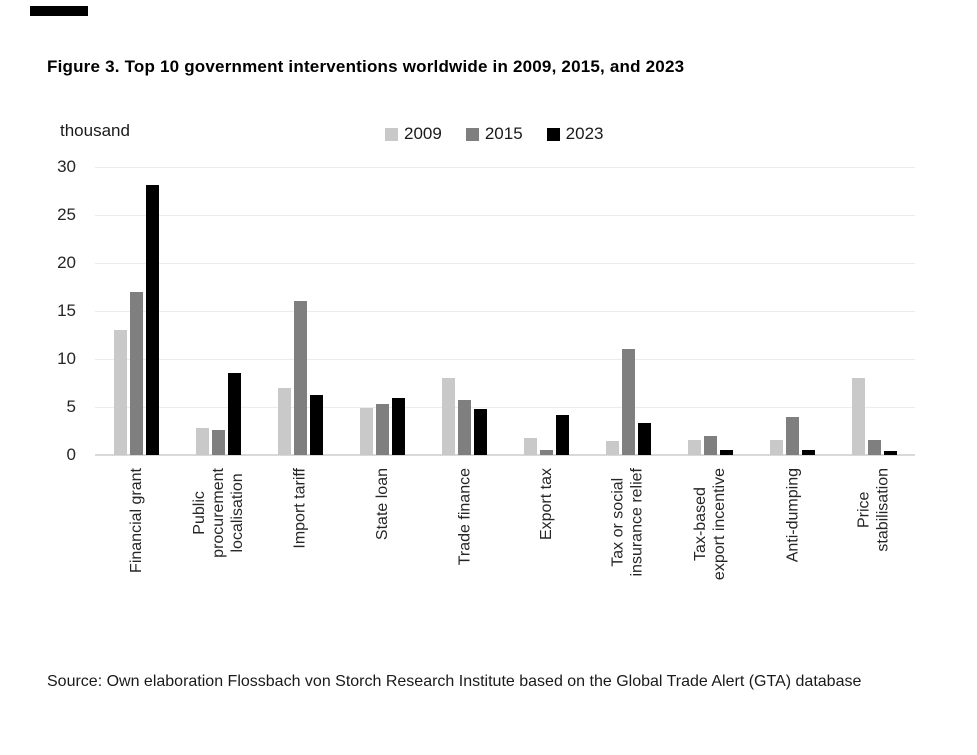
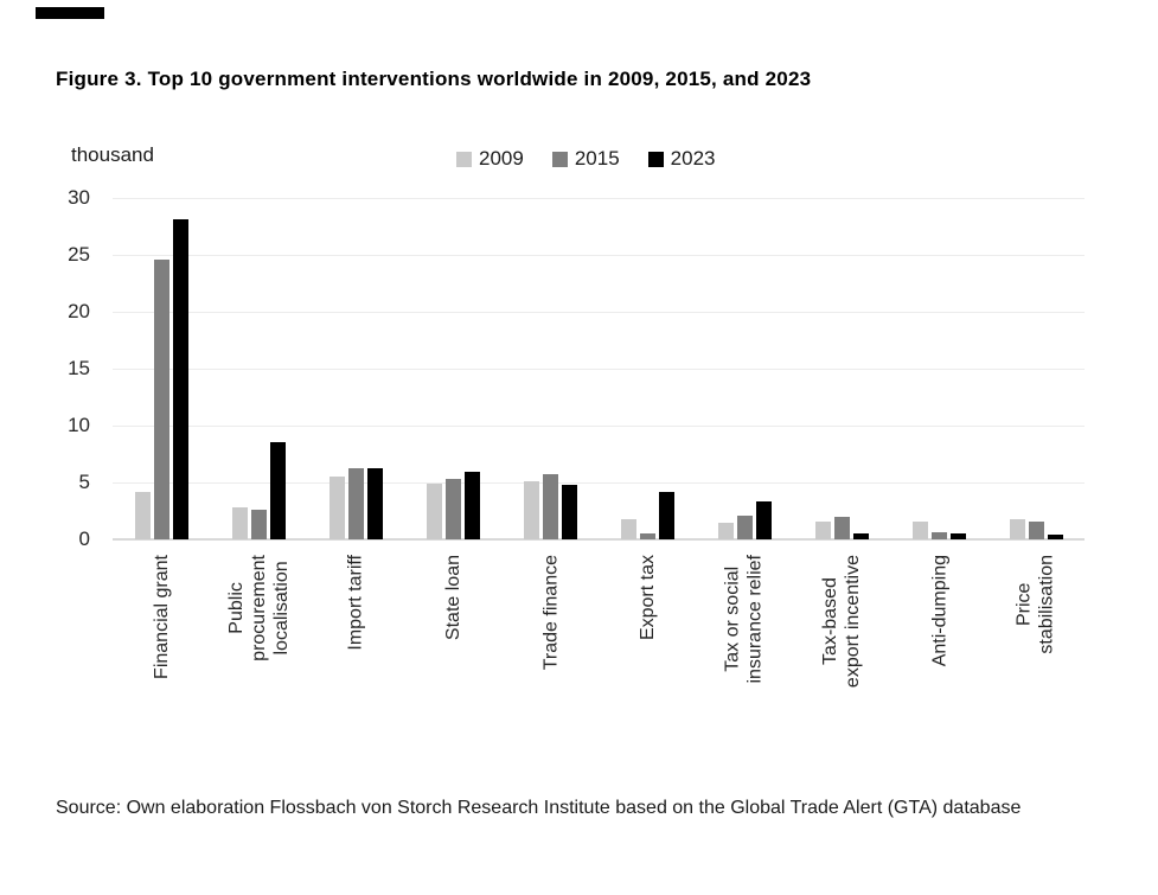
2009/Financial grant: 13 -> 4
2015/Financial grant: 17 -> 25
2009/Import tariff: 7 -> 6
2015/Import tariff: 16 -> 6
2009/Trade finance: 8 -> 5
2015/Tax or social insurance relief: 11 -> 2
2015/Anti-dumping: 4 -> 1
2009/Price stabilisation: 8 -> 2
